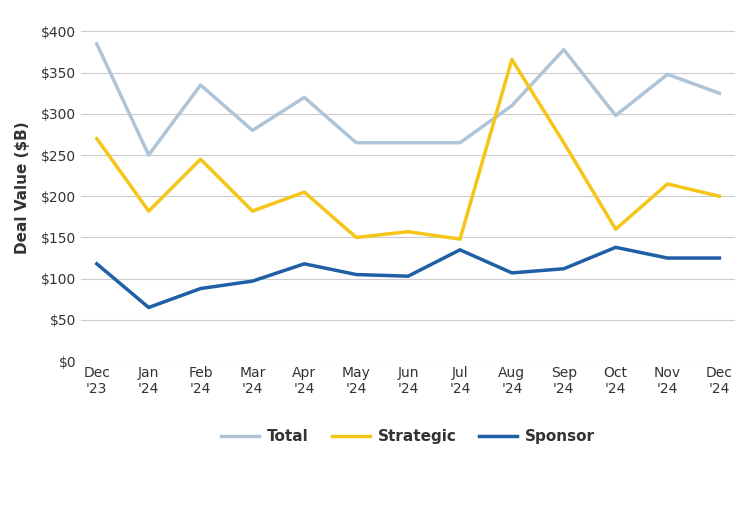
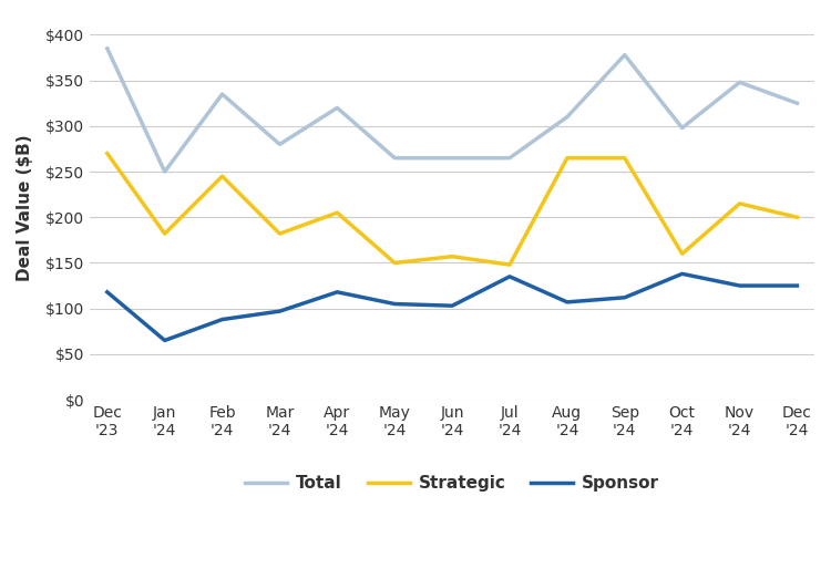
Strategic/Aug '24: $366 -> $265
